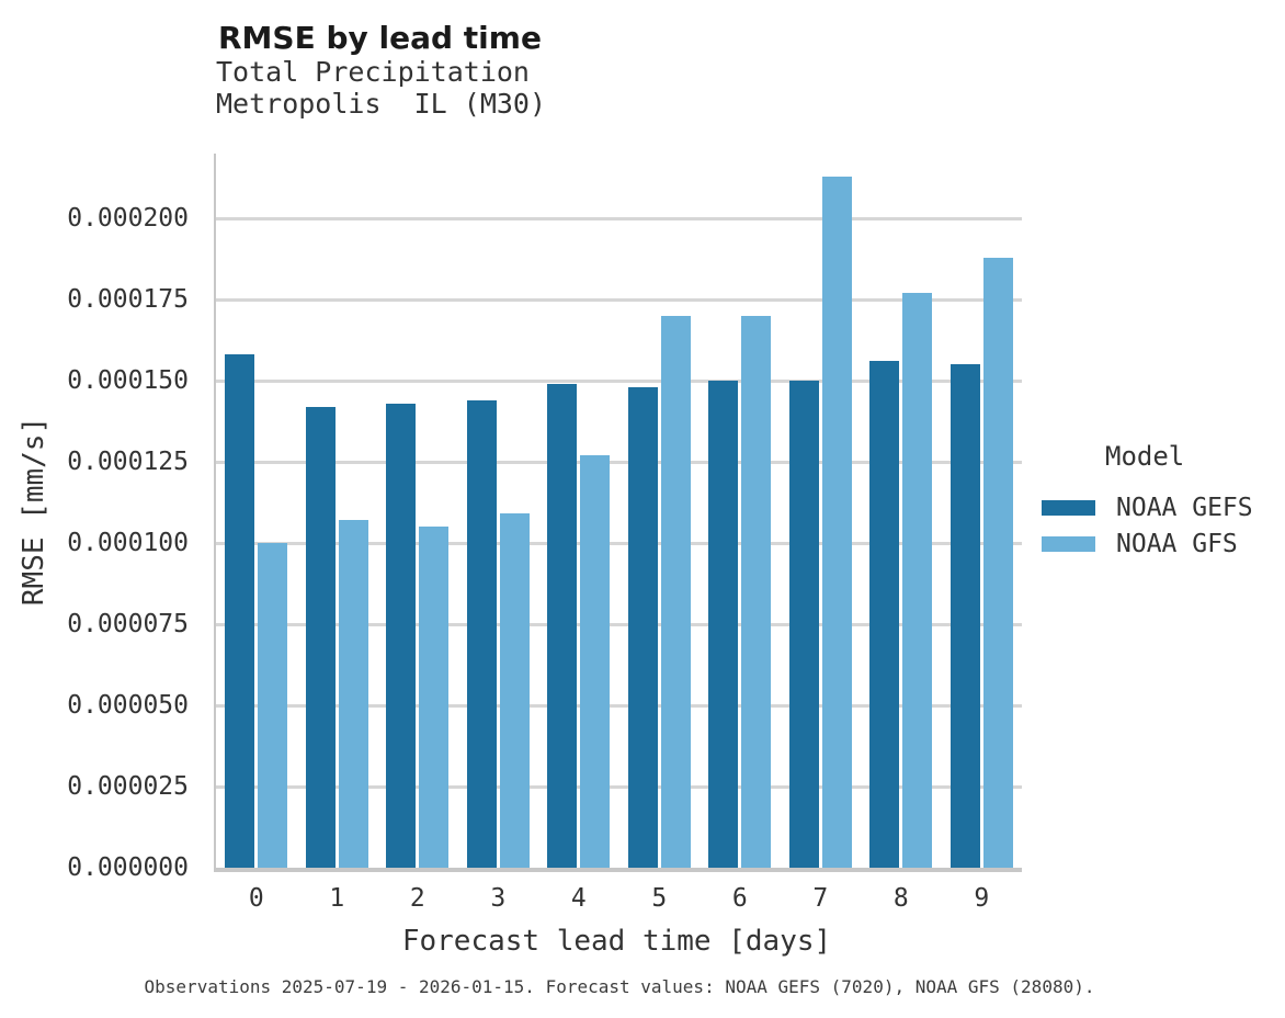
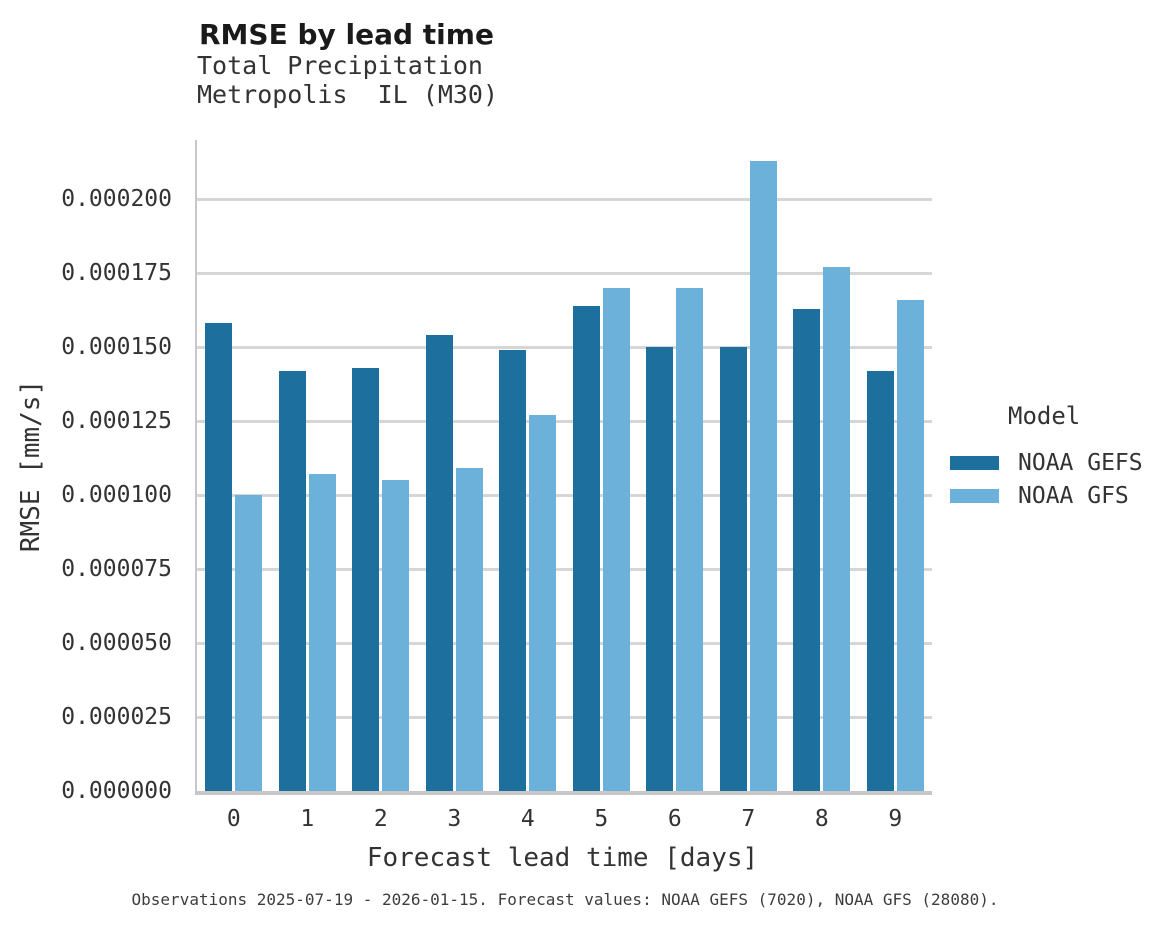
NOAA GEFS/3: 0.000144 -> 0.000154
NOAA GEFS/5: 0.000148 -> 0.000164
NOAA GEFS/8: 0.000156 -> 0.000163
NOAA GEFS/9: 0.000155 -> 0.000142
NOAA GFS/9: 0.000188 -> 0.000166
